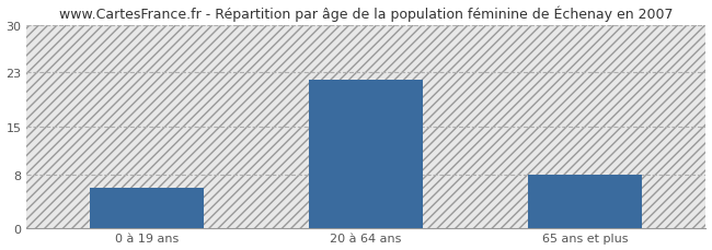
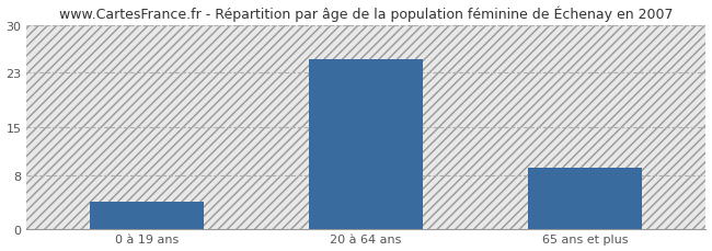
0 à 19 ans: 6 -> 4
20 à 64 ans: 22 -> 25
65 ans et plus: 8 -> 9
